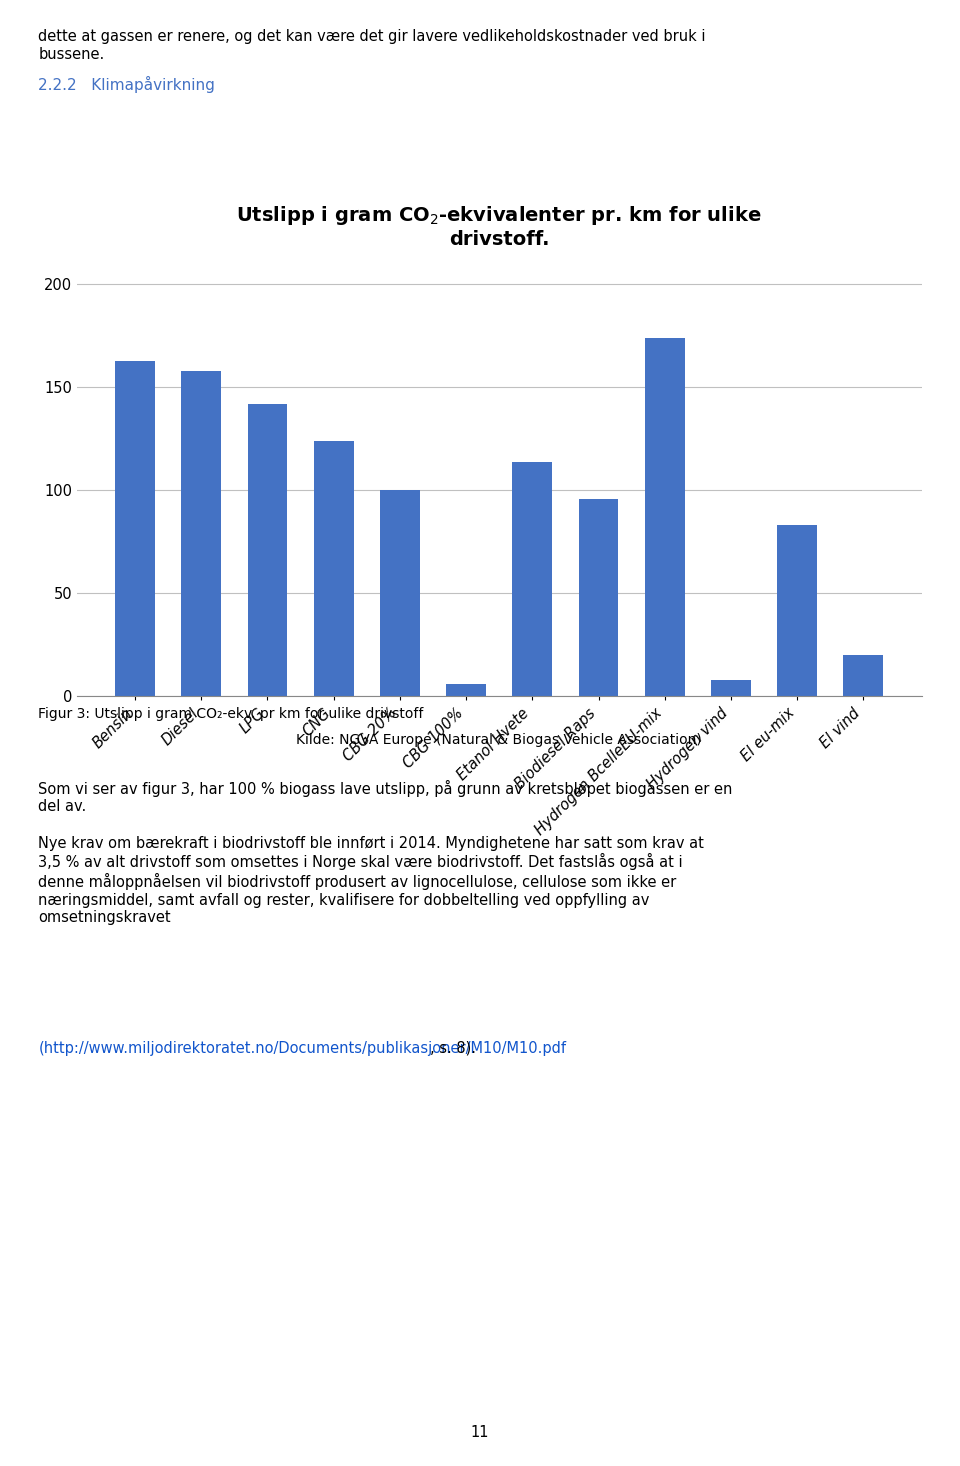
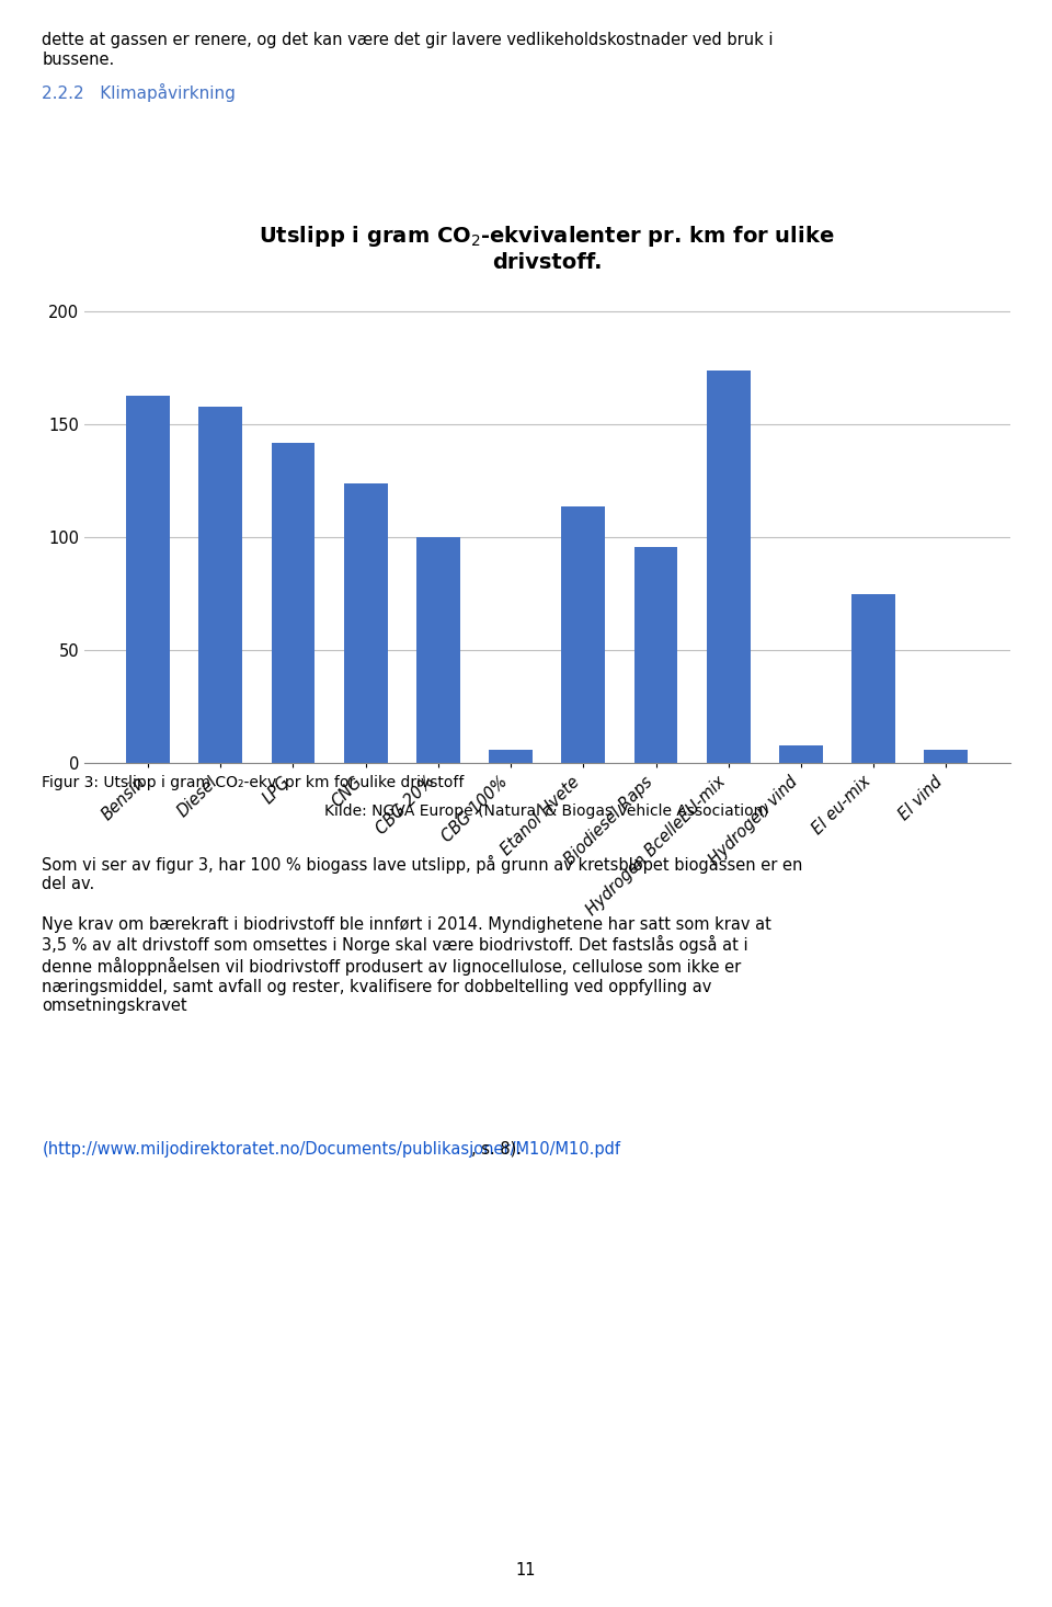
El eu-mix: 83 -> 75
El vind: 20 -> 6
